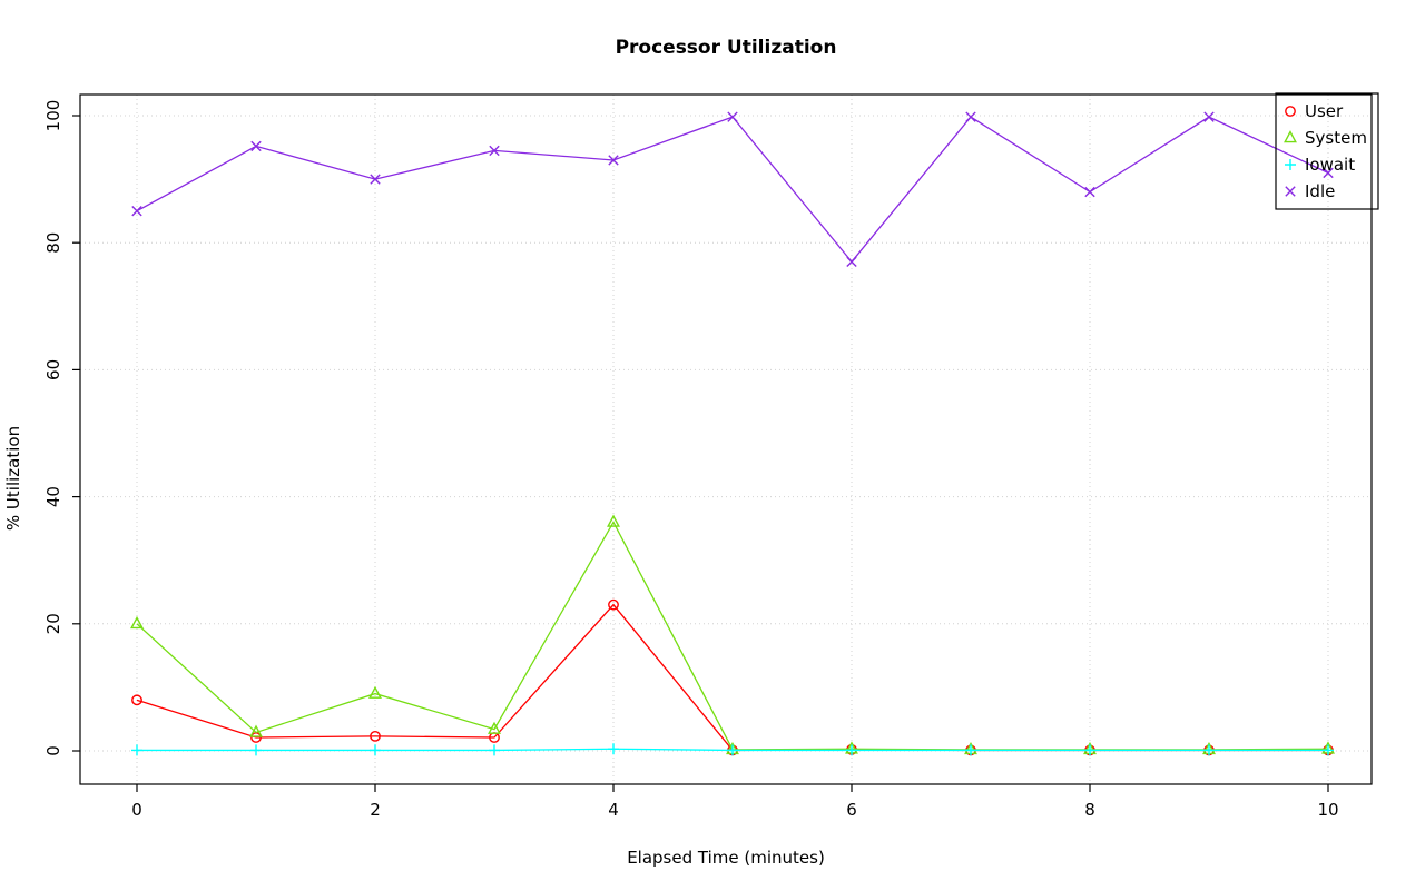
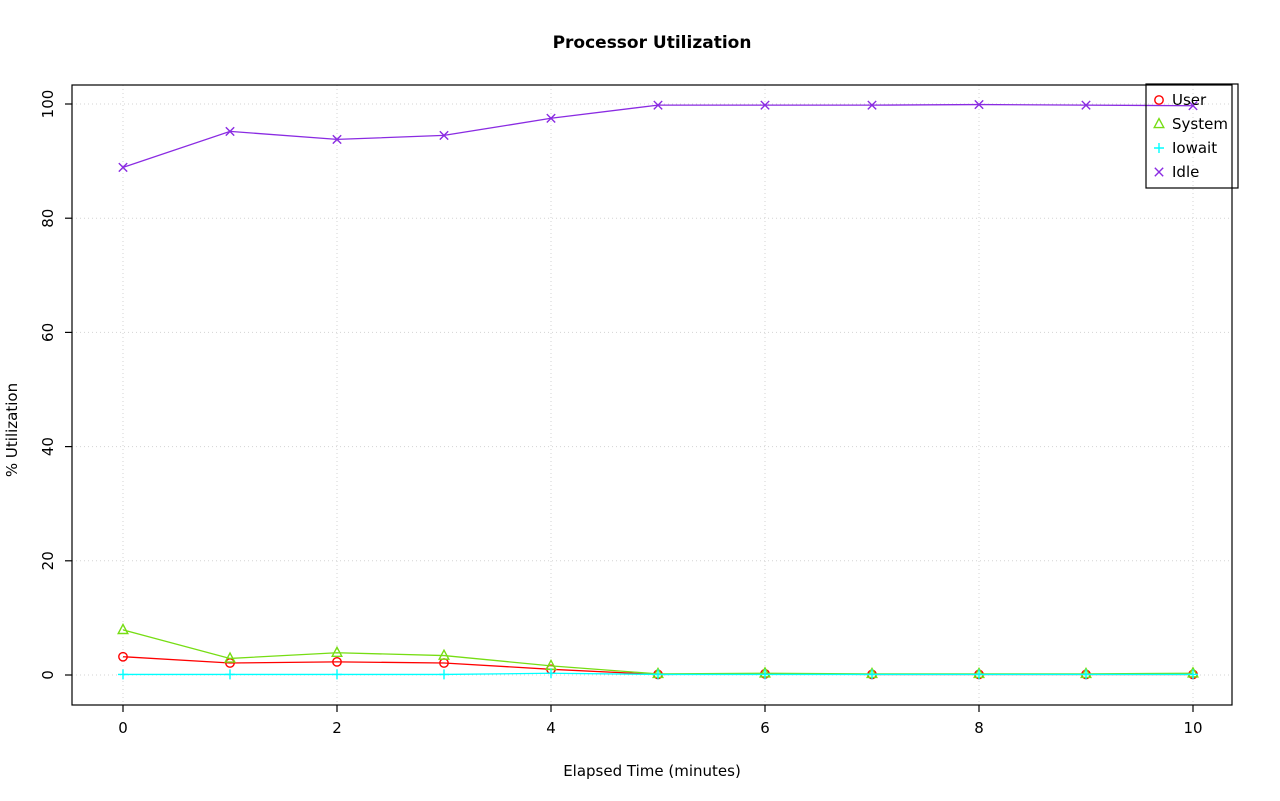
User/0: 8 -> 3
System/0: 20 -> 8
Idle/0: 85 -> 89
System/2: 9 -> 4
Idle/2: 90 -> 94
User/4: 23 -> 1
System/4: 36 -> 2
Idle/4: 93 -> 98
Idle/6: 77 -> 100
Idle/8: 88 -> 100
Idle/10: 91 -> 100
